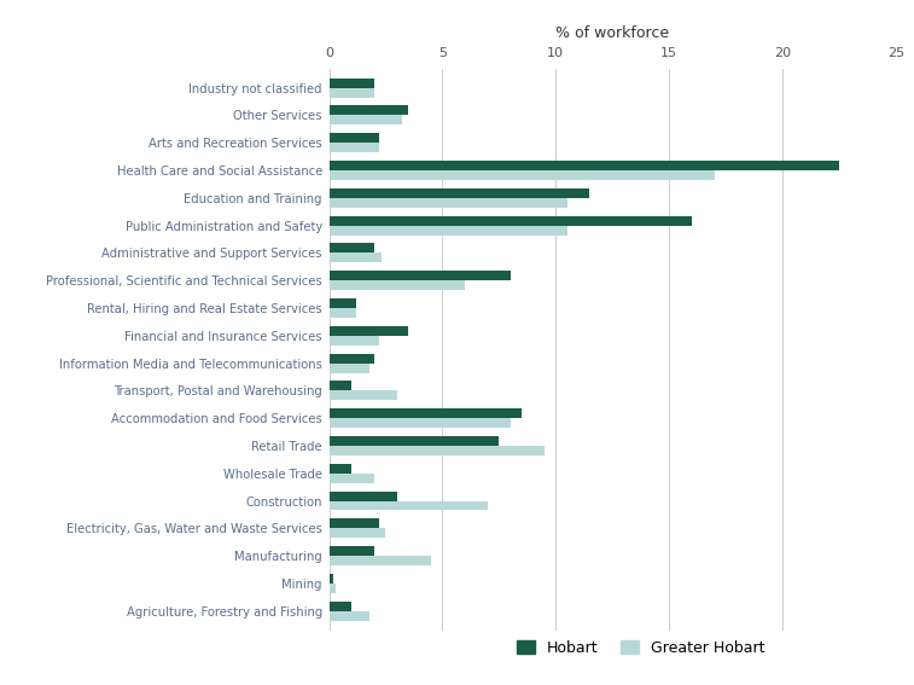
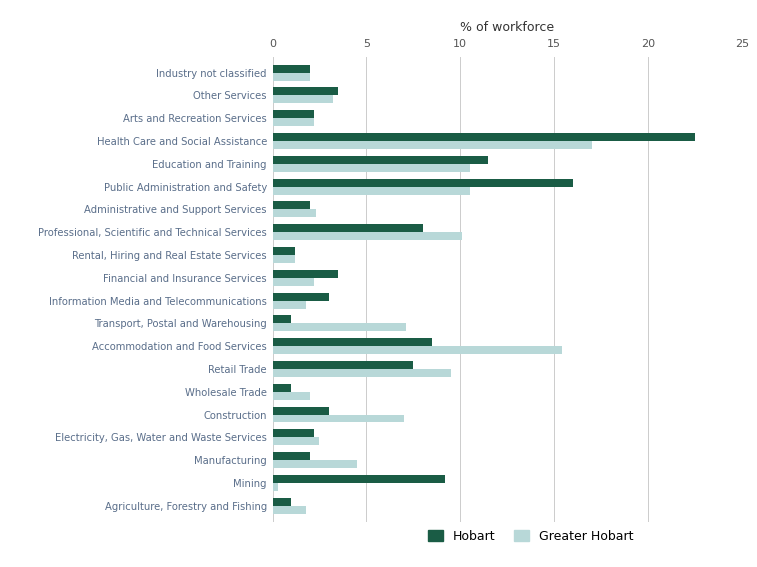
Greater Hobart/Professional, Scientific and Technical Services: 6.0 -> 10.1
Hobart/Information Media and Telecommunications: 2.0 -> 3.0
Greater Hobart/Transport, Postal and Warehousing: 3.0 -> 7.1
Greater Hobart/Accommodation and Food Services: 8.0 -> 15.4
Hobart/Mining: 0.2 -> 9.2
